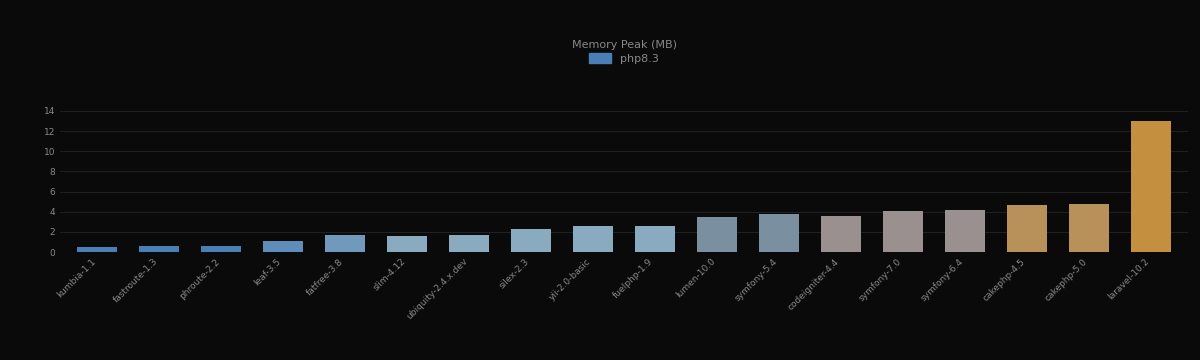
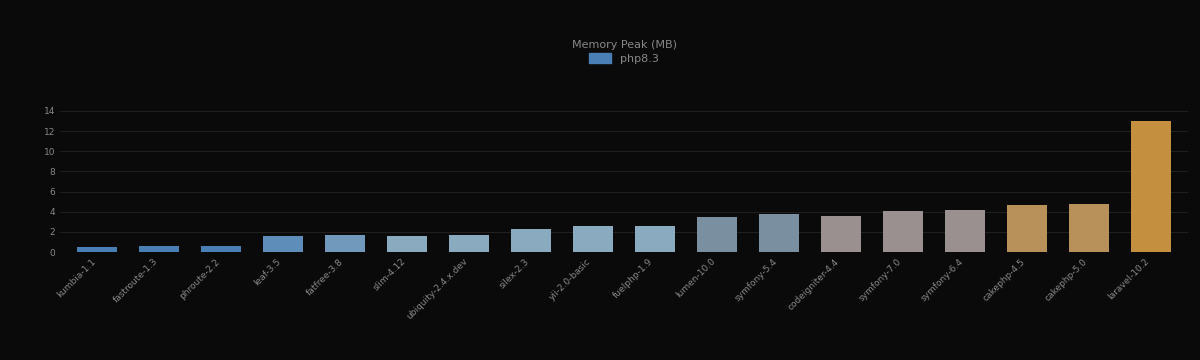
leaf-3.5: 1.1 -> 1.6
